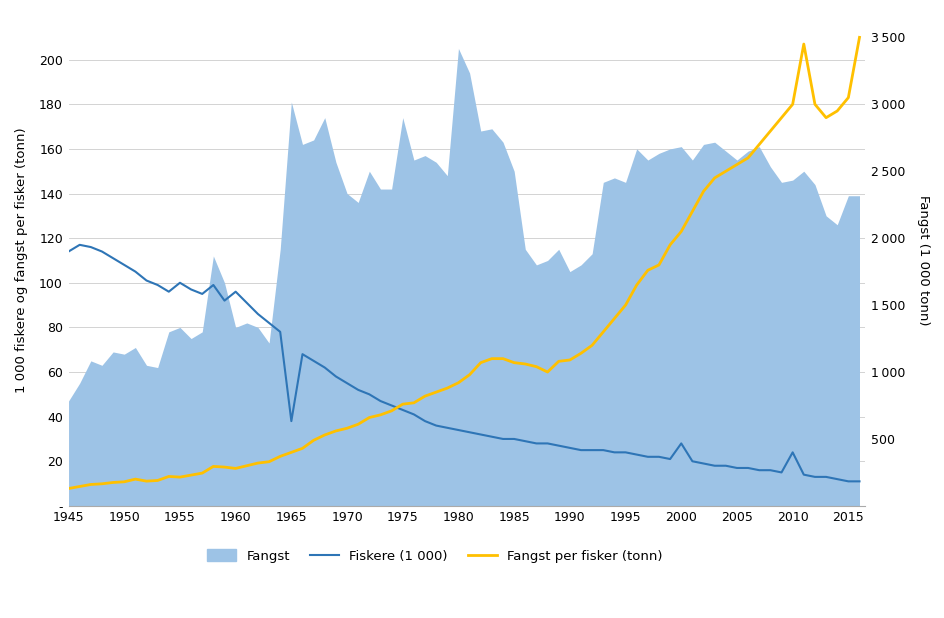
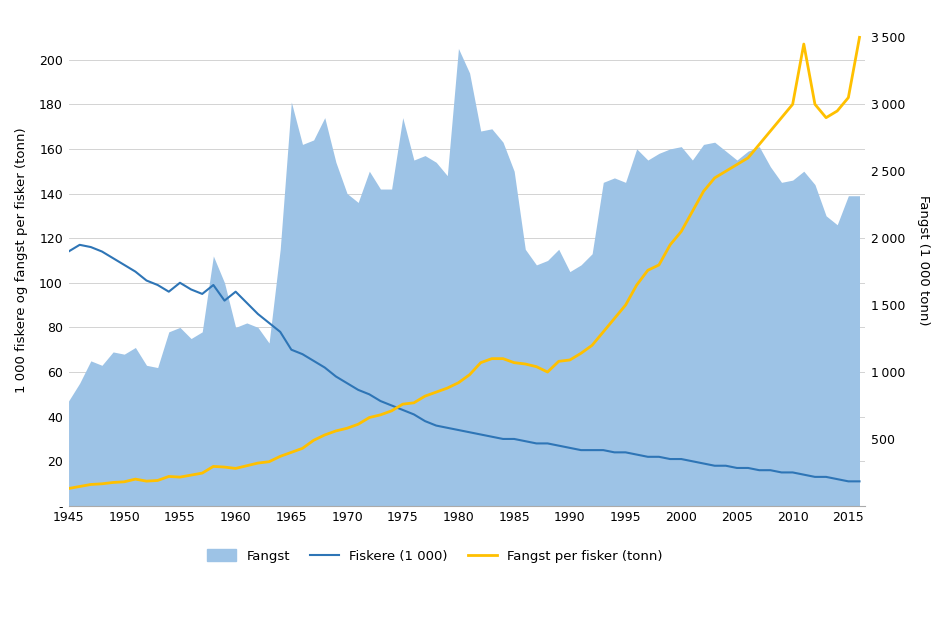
Fiskere (1 000)/1965: 38 -> 70
Fiskere (1 000)/2000: 28 -> 21
Fiskere (1 000)/2010: 24 -> 15
